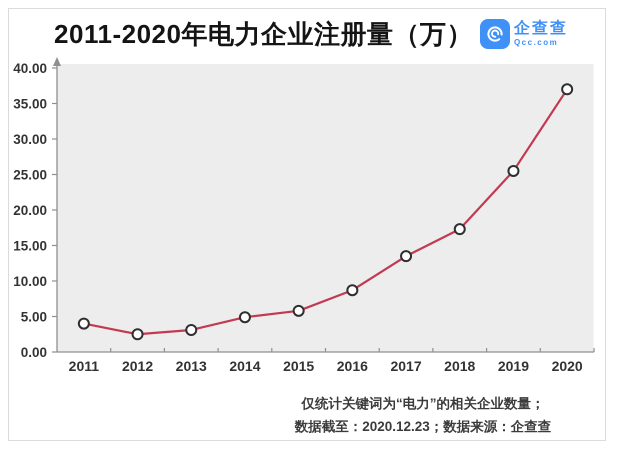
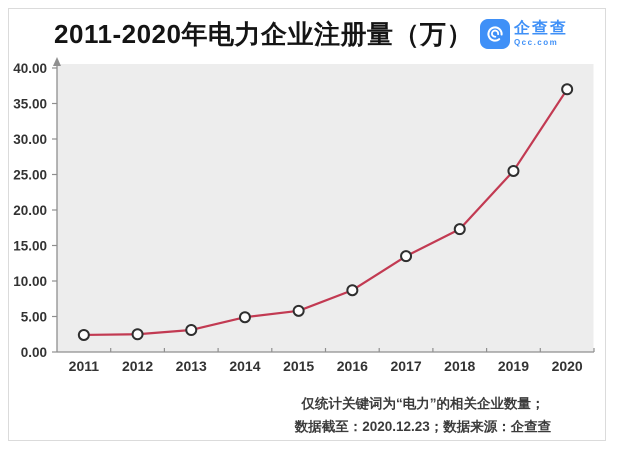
2011: 4 -> 2
